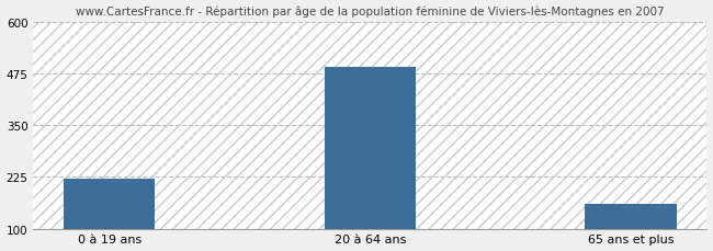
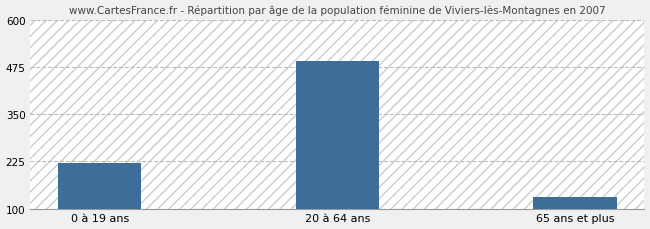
65 ans et plus: 160 -> 130
